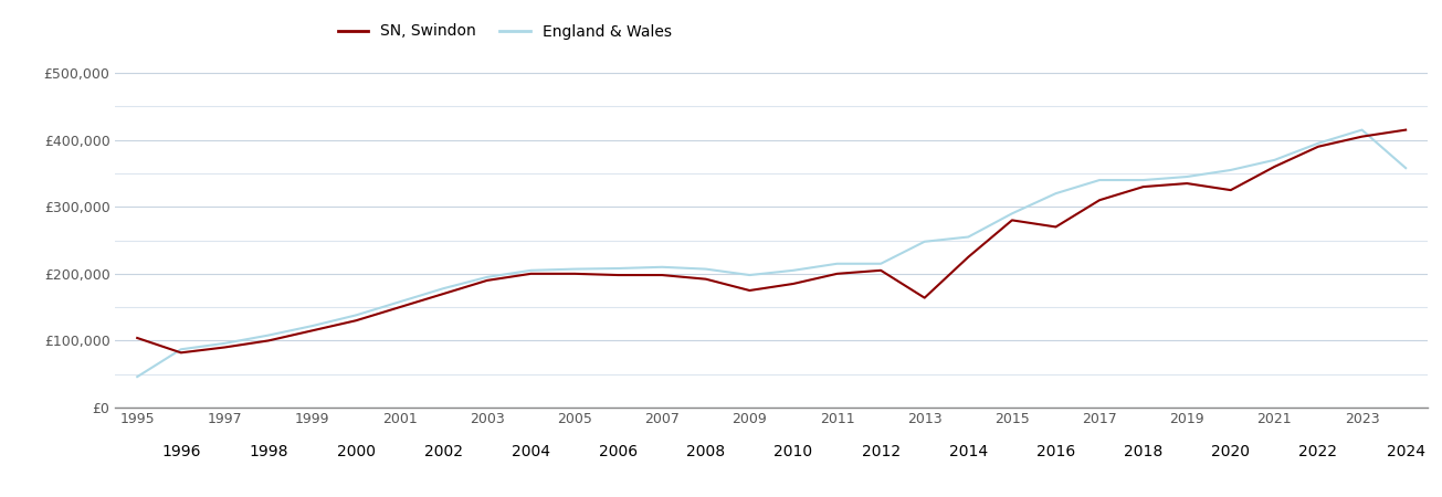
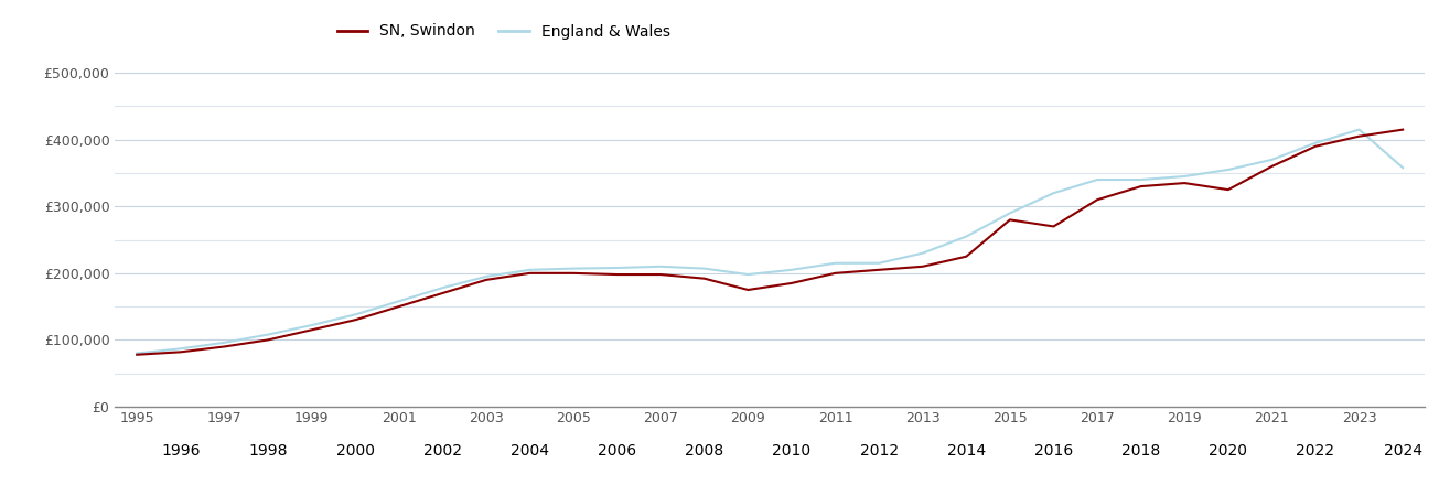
SN, Swindon/1995: £104,000 -> £78,000
England & Wales/1995: £46,000 -> £80,000
SN, Swindon/2013: £164,000 -> £210,000
England & Wales/2013: £248,000 -> £230,000
